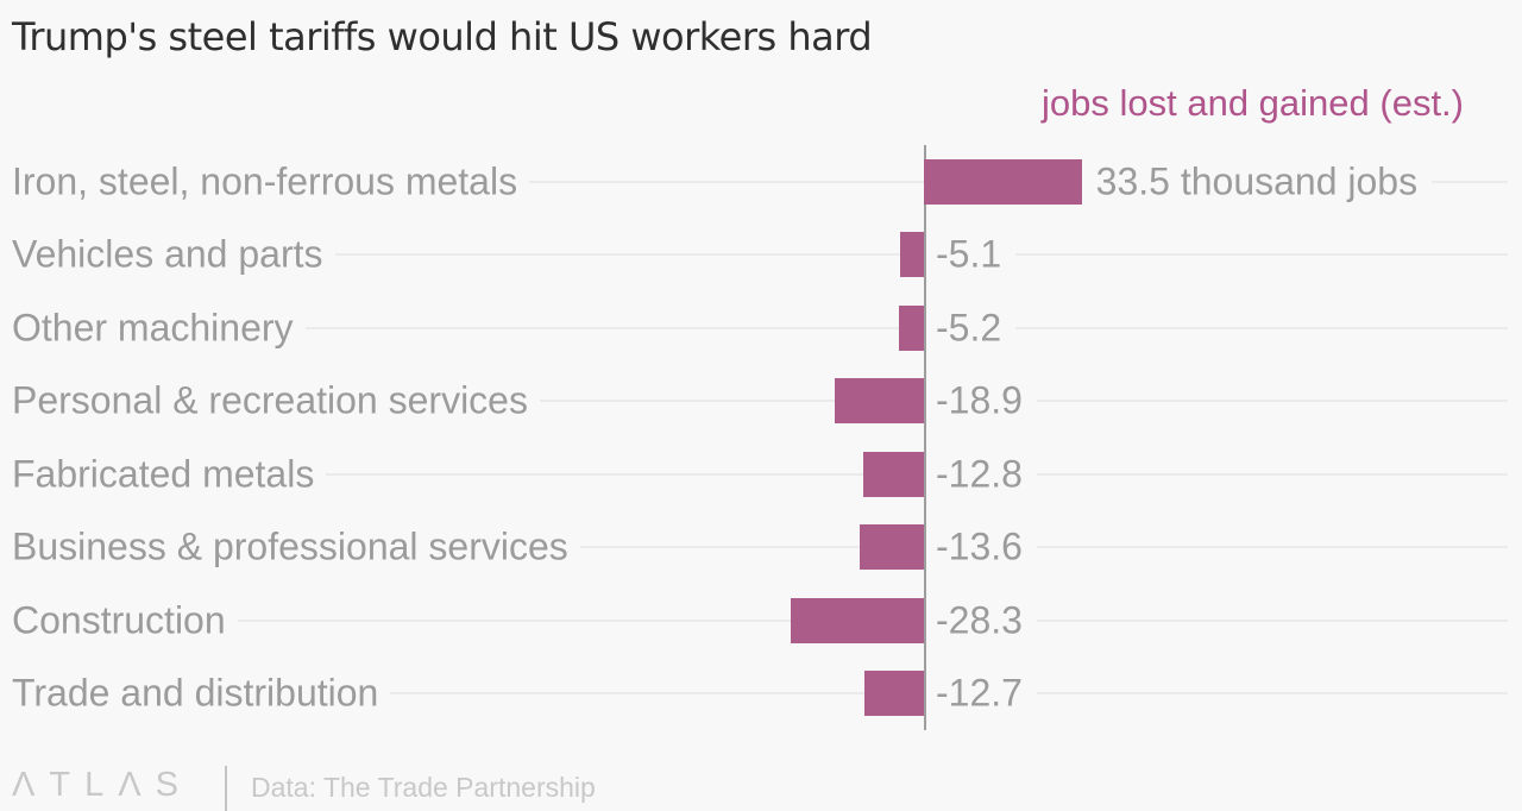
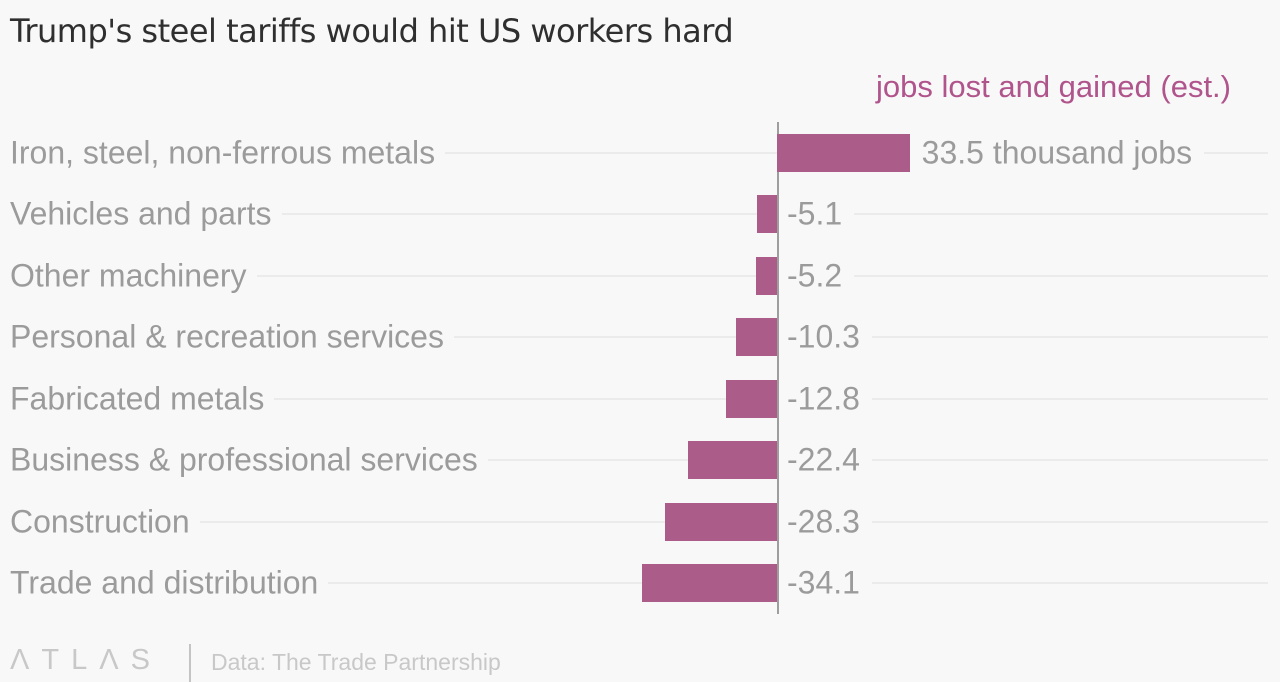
Personal & recreation services: -18.9 -> -10.3
Business & professional services: -13.6 -> -22.4
Trade and distribution: -12.7 -> -34.1
